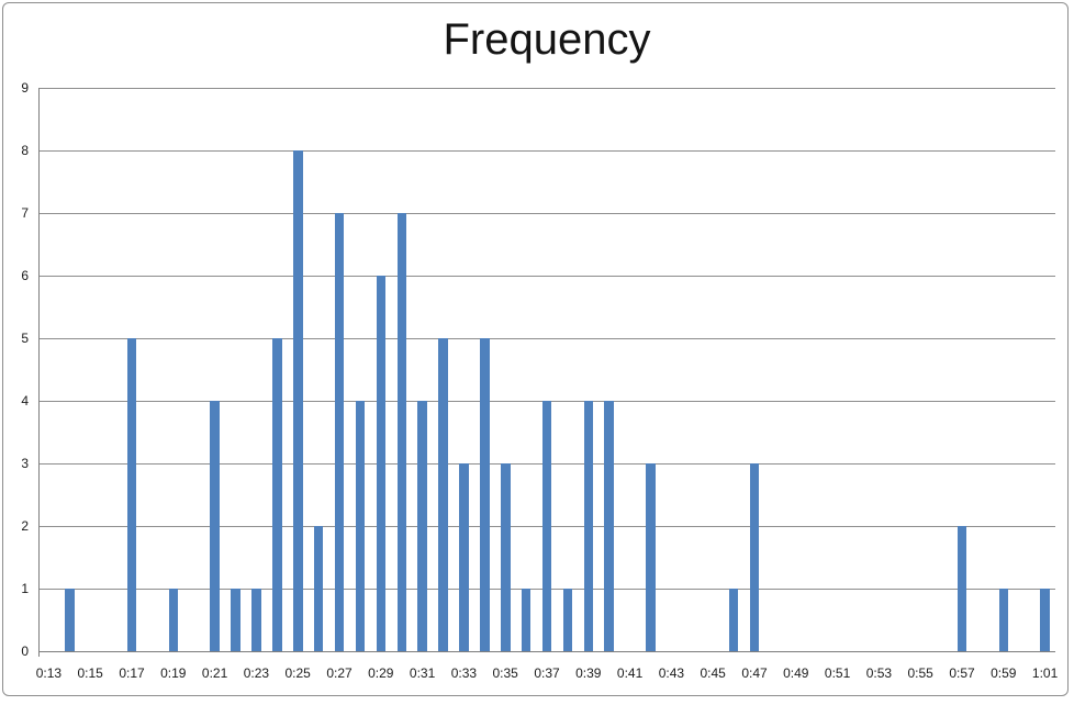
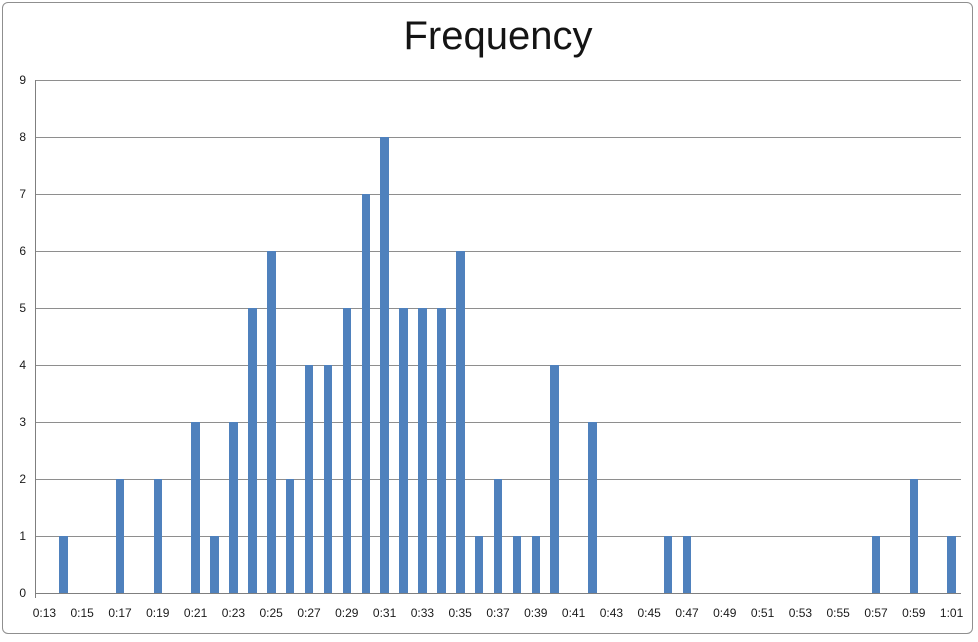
0:17: 5 -> 2
0:19: 1 -> 2
0:21: 4 -> 3
0:23: 1 -> 3
0:25: 8 -> 6
0:27: 7 -> 4
0:29: 6 -> 5
0:31: 4 -> 8
0:33: 3 -> 5
0:35: 3 -> 6
0:37: 4 -> 2
0:39: 4 -> 1
0:47: 3 -> 1
0:57: 2 -> 1
0:59: 1 -> 2
